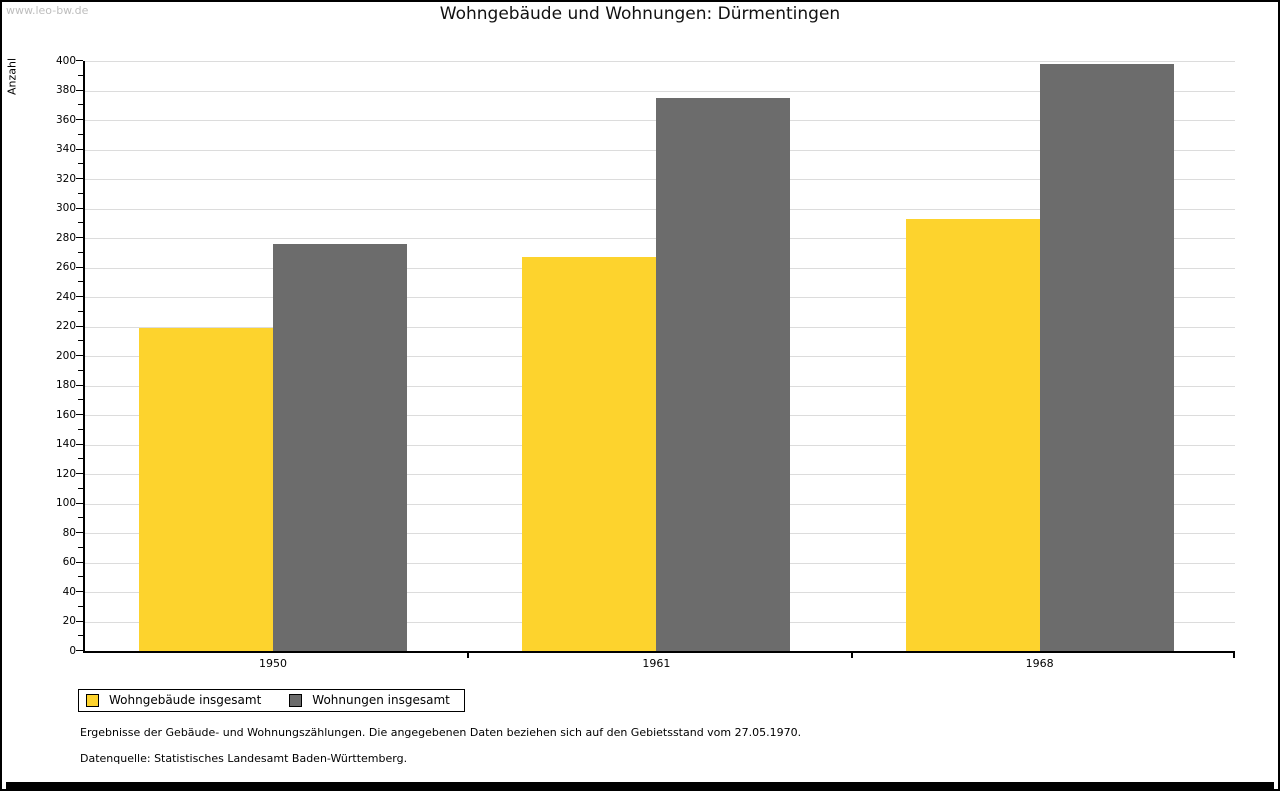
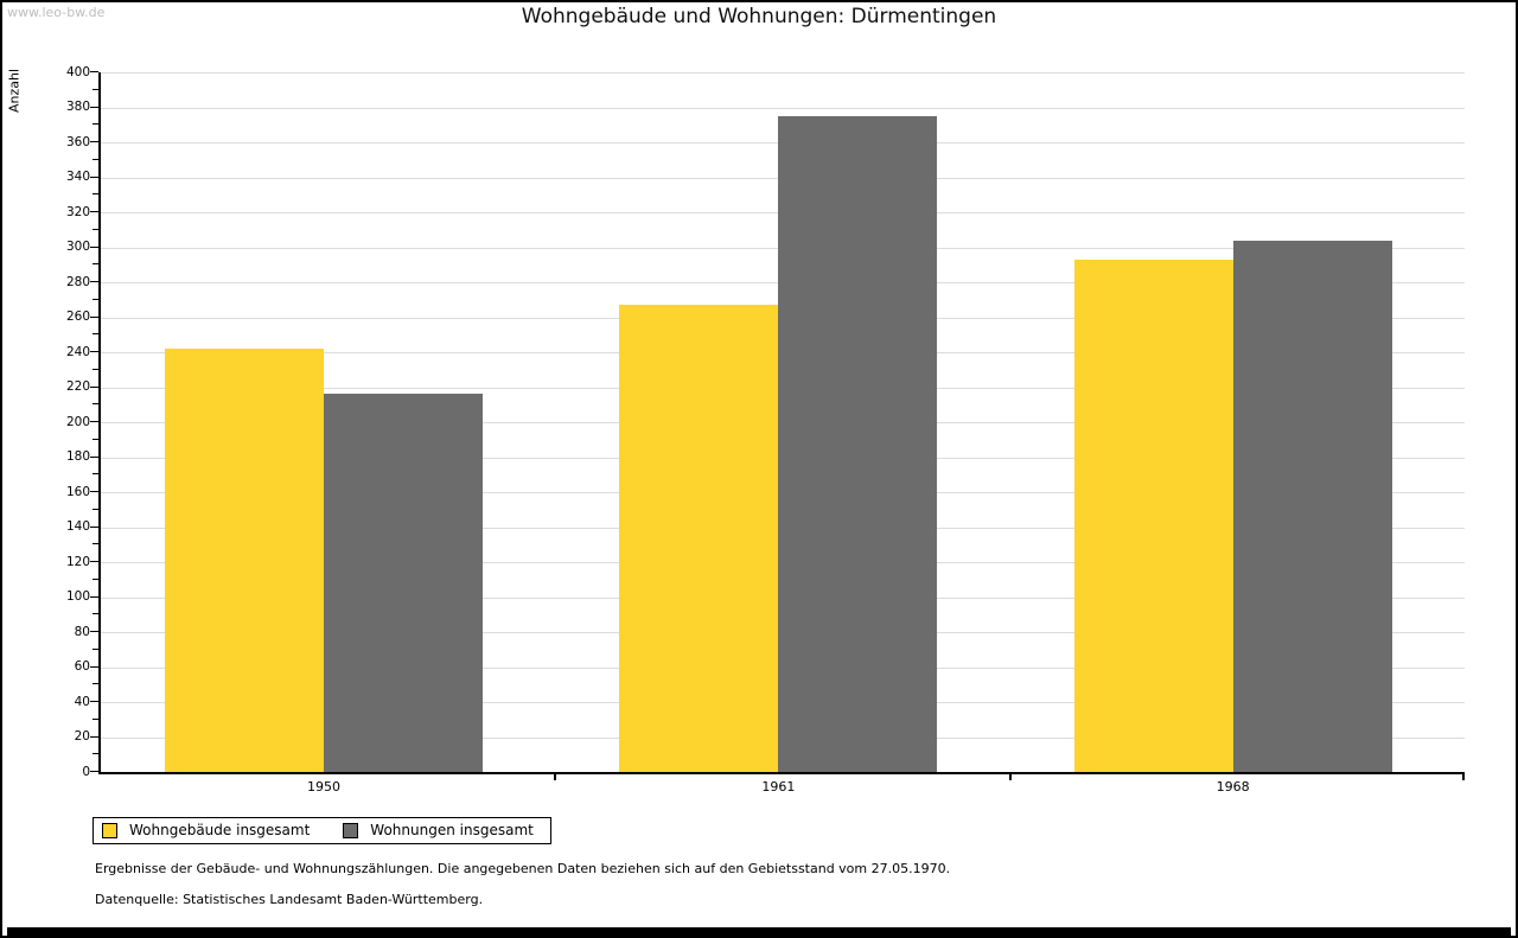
Wohngebäude insgesamt/1950: 219 -> 242
Wohnungen insgesamt/1950: 276 -> 216
Wohnungen insgesamt/1968: 398 -> 304
